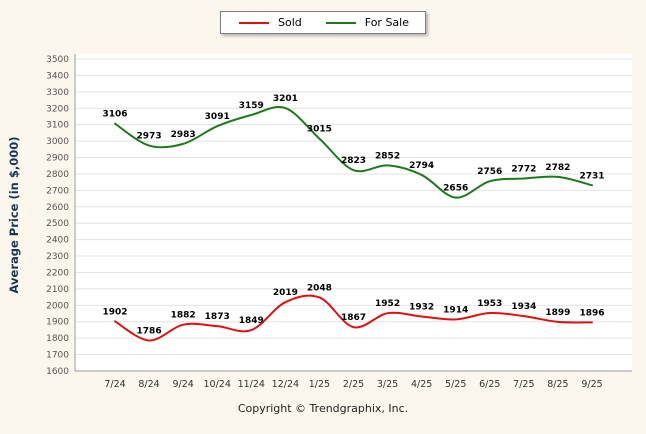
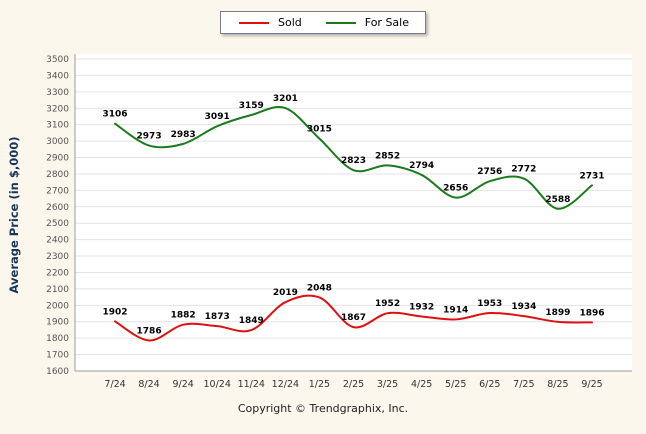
For Sale/8/25: 2782 -> 2588
